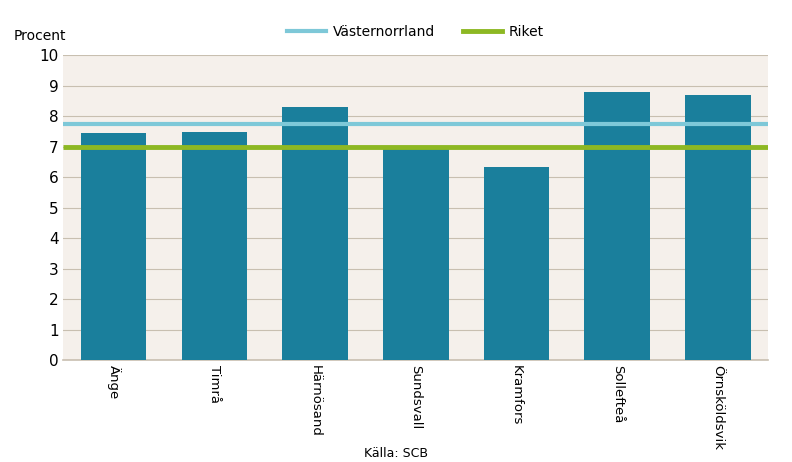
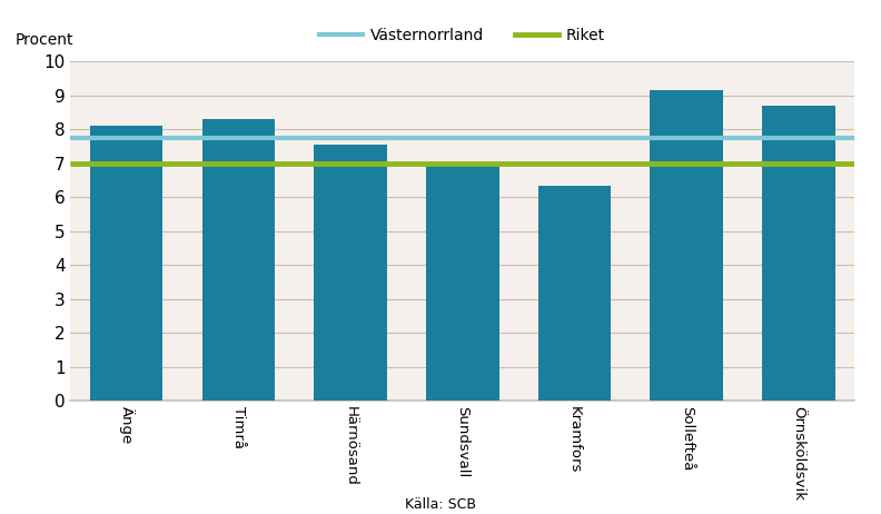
Änge: 7.45 -> 8.10
Timrå: 7.50 -> 8.30
Härnösand: 8.30 -> 7.55
Sollefteå: 8.80 -> 9.15
